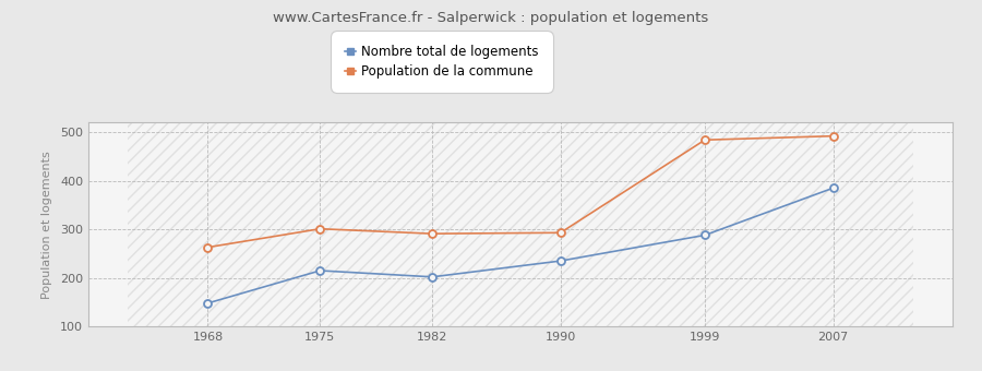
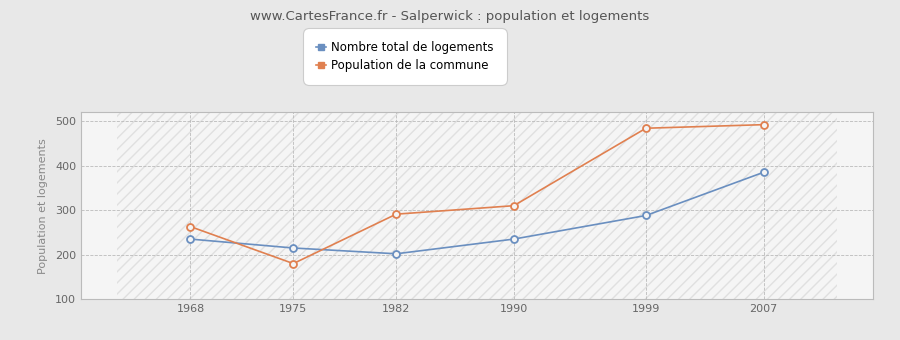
Nombre total de logements/1968: 148 -> 235
Population de la commune/1975: 301 -> 180
Population de la commune/1990: 293 -> 310
